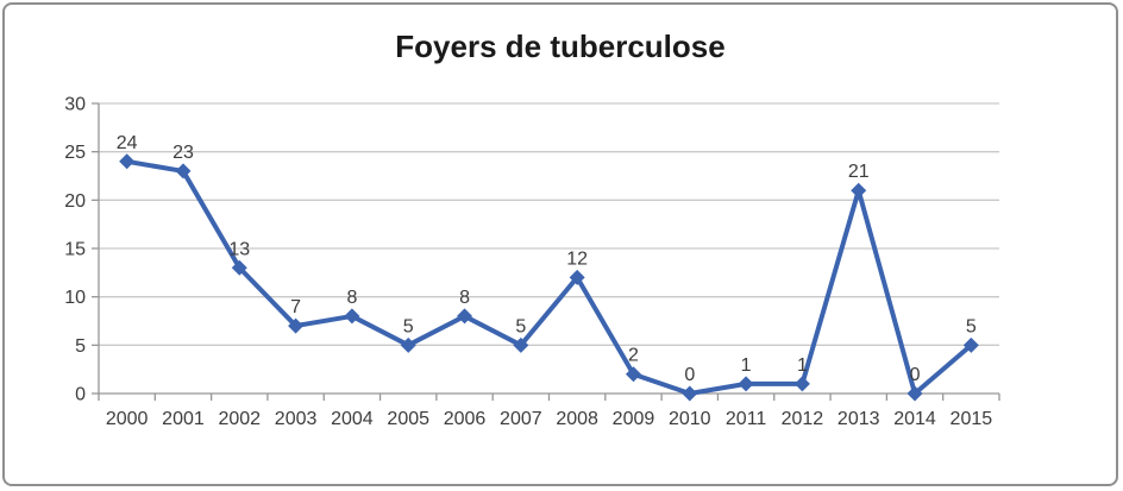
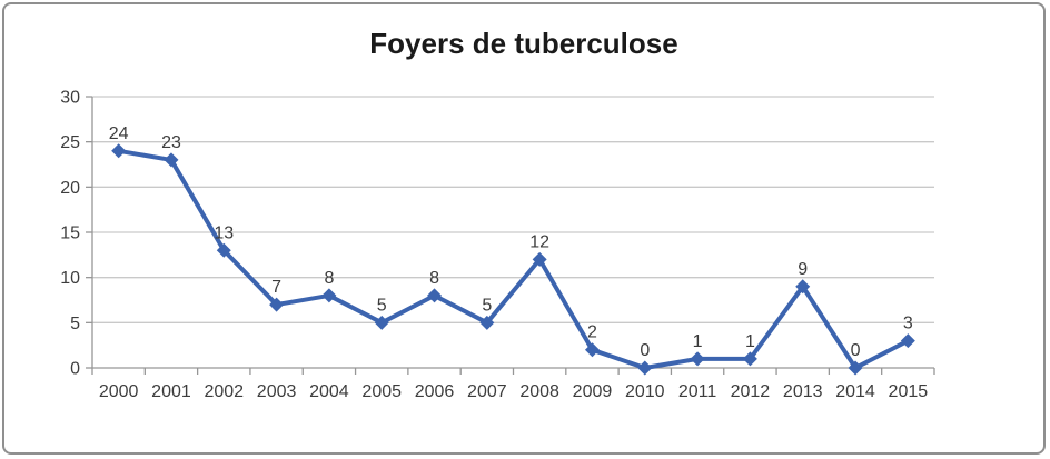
2013: 21 -> 9
2015: 5 -> 3
